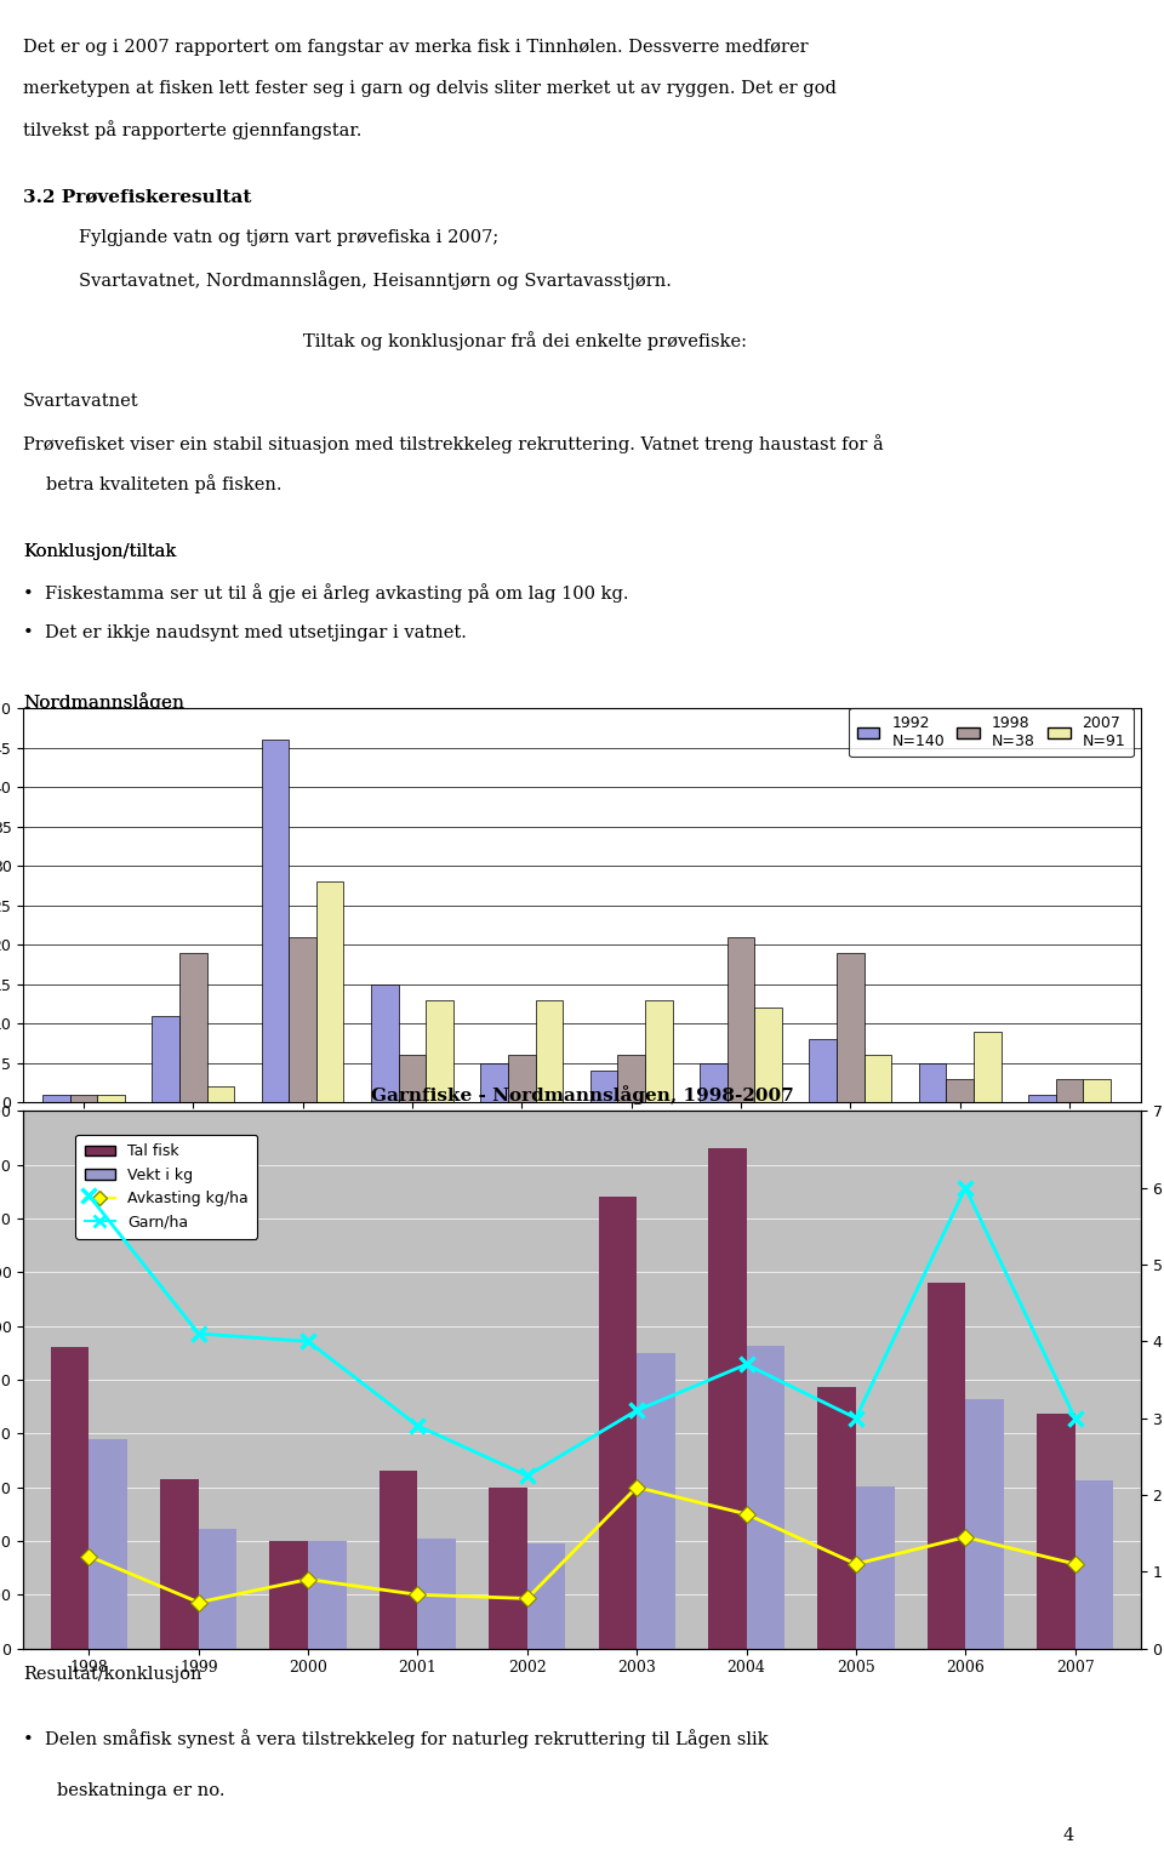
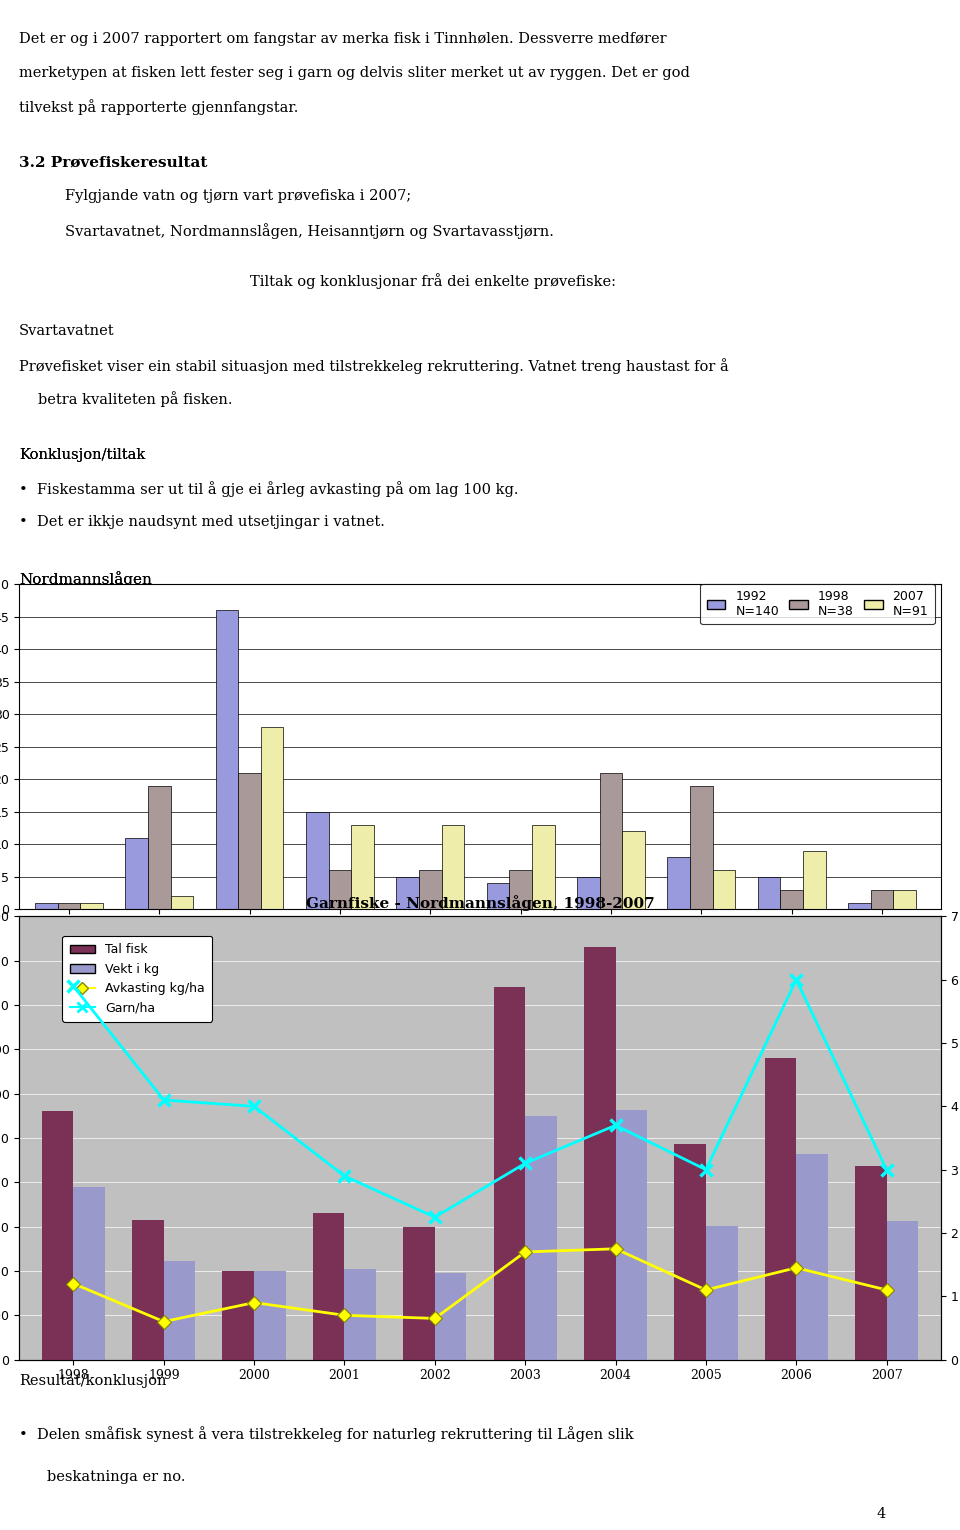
Garnfiske - Nordmannslågen, 1998-2007/Avkasting kg/ha/2003: 2.10 -> 1.70
